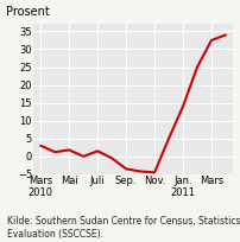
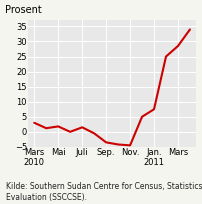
Jan. 2011: 14.0 -> 7.5
Mars: 32.5 -> 28.5
